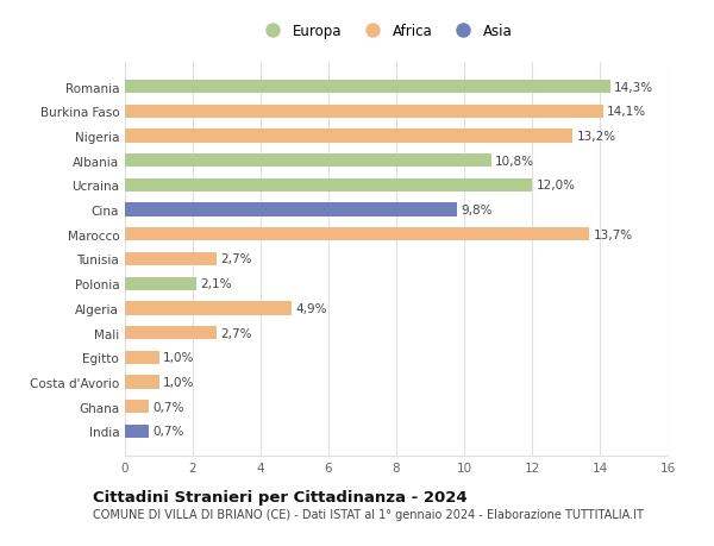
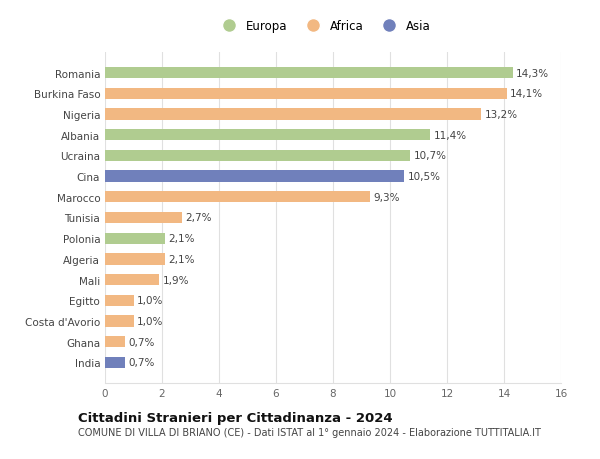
Albania: 10,8% -> 11,4%
Ucraina: 12,0% -> 10,7%
Cina: 9,8% -> 10,5%
Marocco: 13,7% -> 9,3%
Algeria: 4,9% -> 2,1%
Mali: 2,7% -> 1,9%
